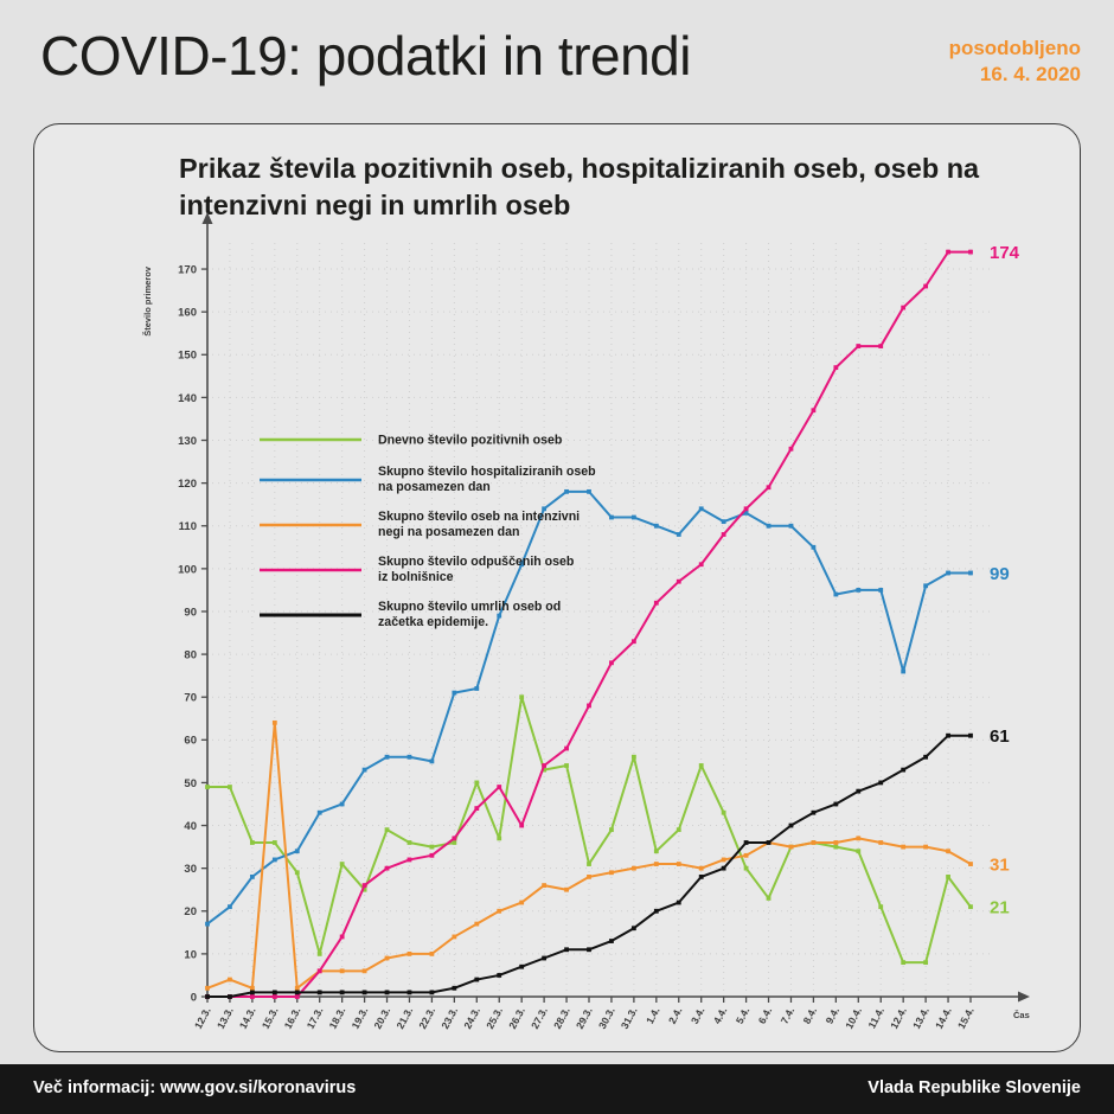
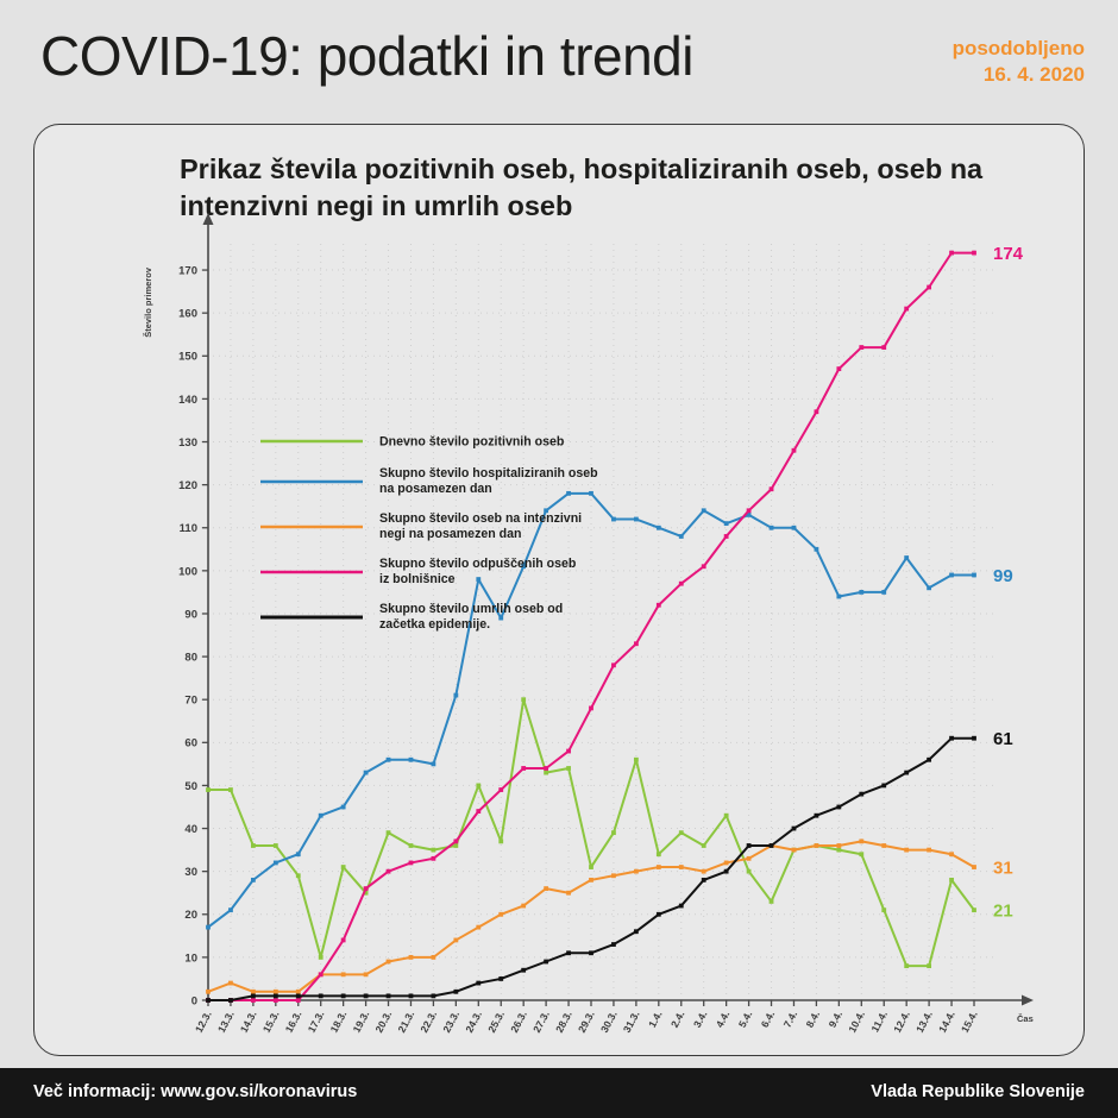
Skupno število oseb na intenzivni negi na posamezen dan/15.3.: 64 -> 2
Skupno število hospitaliziranih oseb na posamezen dan/24.3.: 72 -> 98
Skupno število odpuščenih oseb iz bolnišnice/26.3.: 40 -> 54
Dnevno število pozitivnih oseb/3.4.: 54 -> 36
Skupno število hospitaliziranih oseb na posamezen dan/12.4.: 76 -> 103
